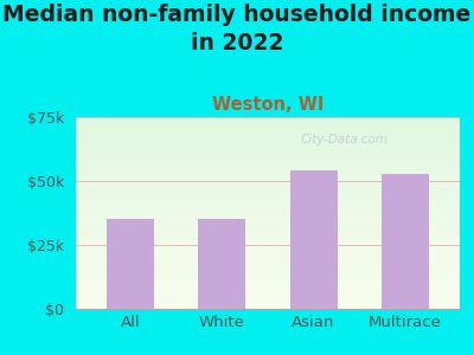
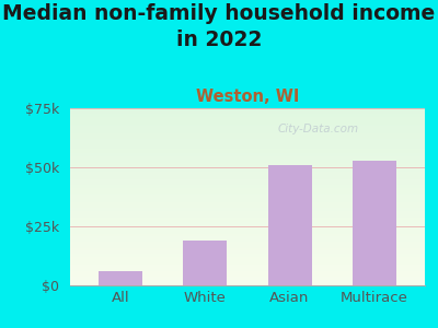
All: $35k -> $6k
White: $35k -> $19k
Asian: $54k -> $51k
